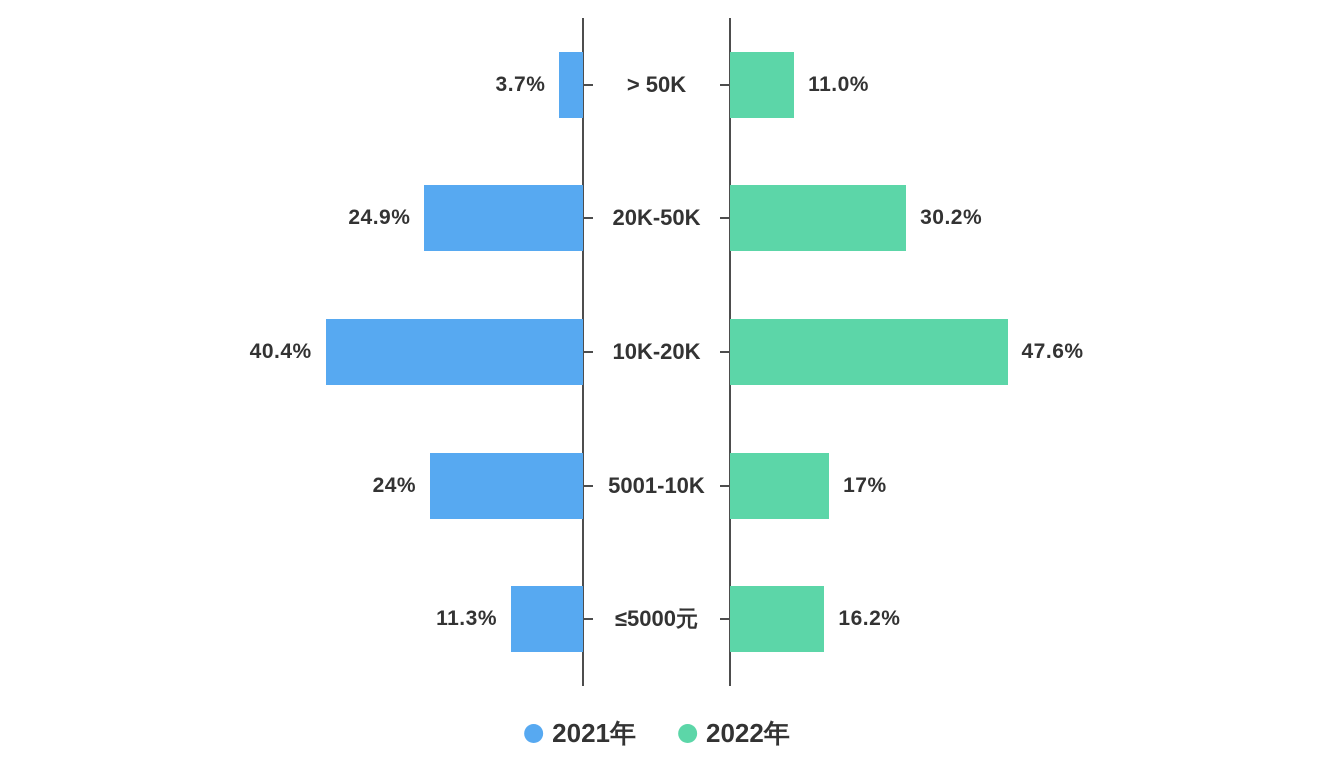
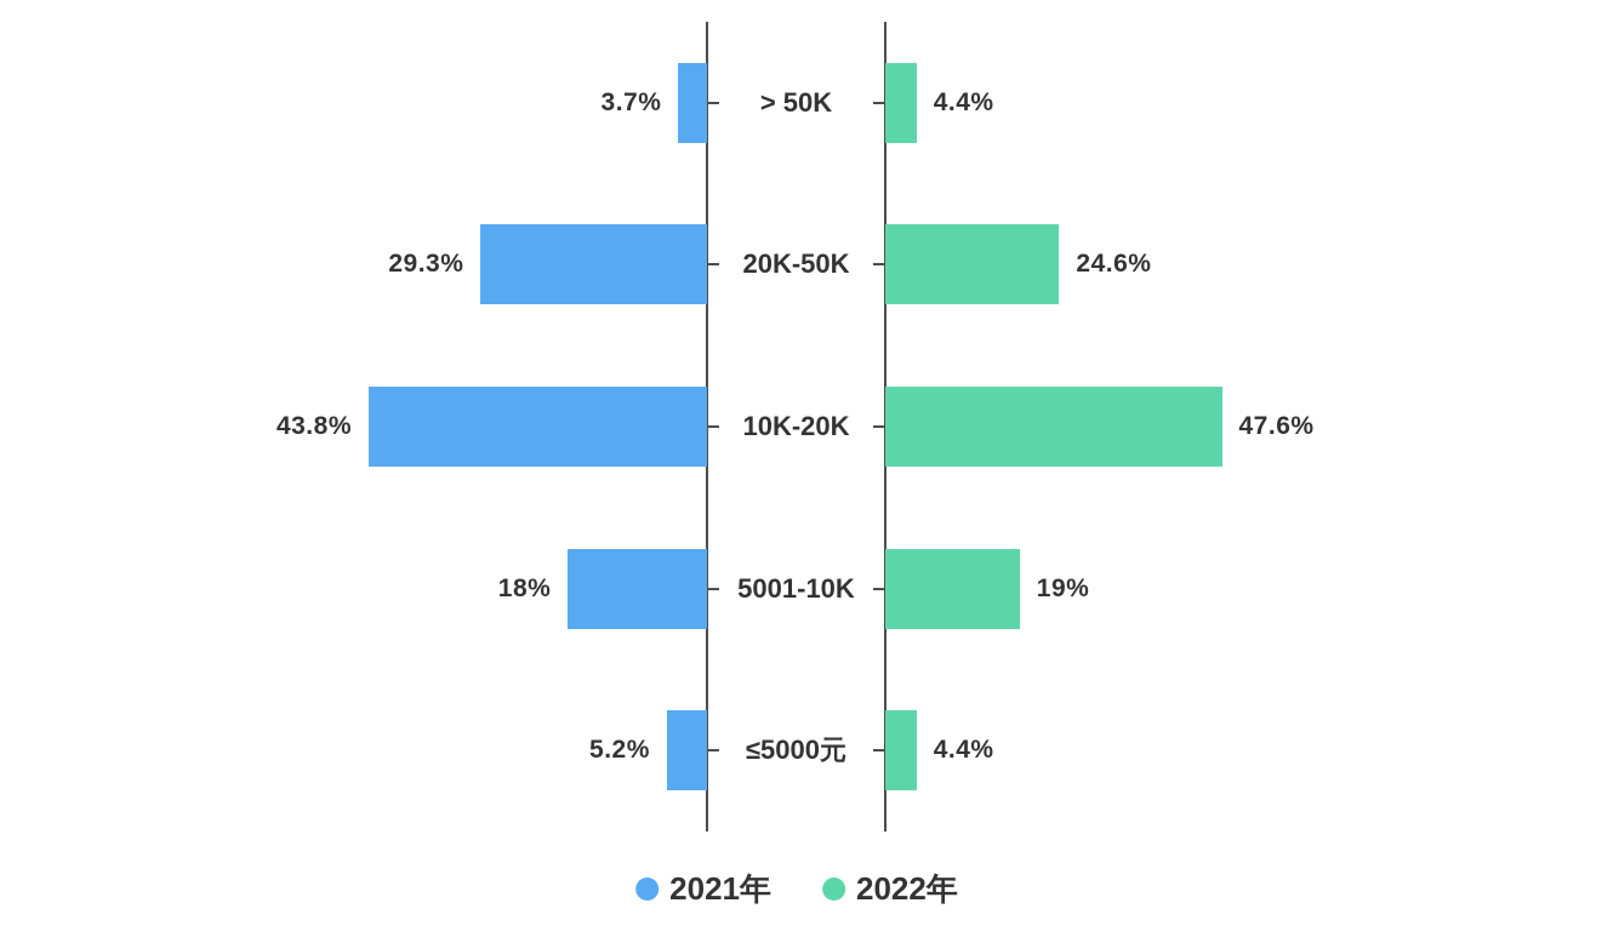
2022年/> 50K: 11.0% -> 4.4%
2021年/20K-50K: 24.9% -> 29.3%
2022年/20K-50K: 30.2% -> 24.6%
2021年/10K-20K: 40.4% -> 43.8%
2021年/5001-10K: 24% -> 18%
2022年/5001-10K: 17% -> 19%
2021年/≤5000元: 11.3% -> 5.2%
2022年/≤5000元: 16.2% -> 4.4%
